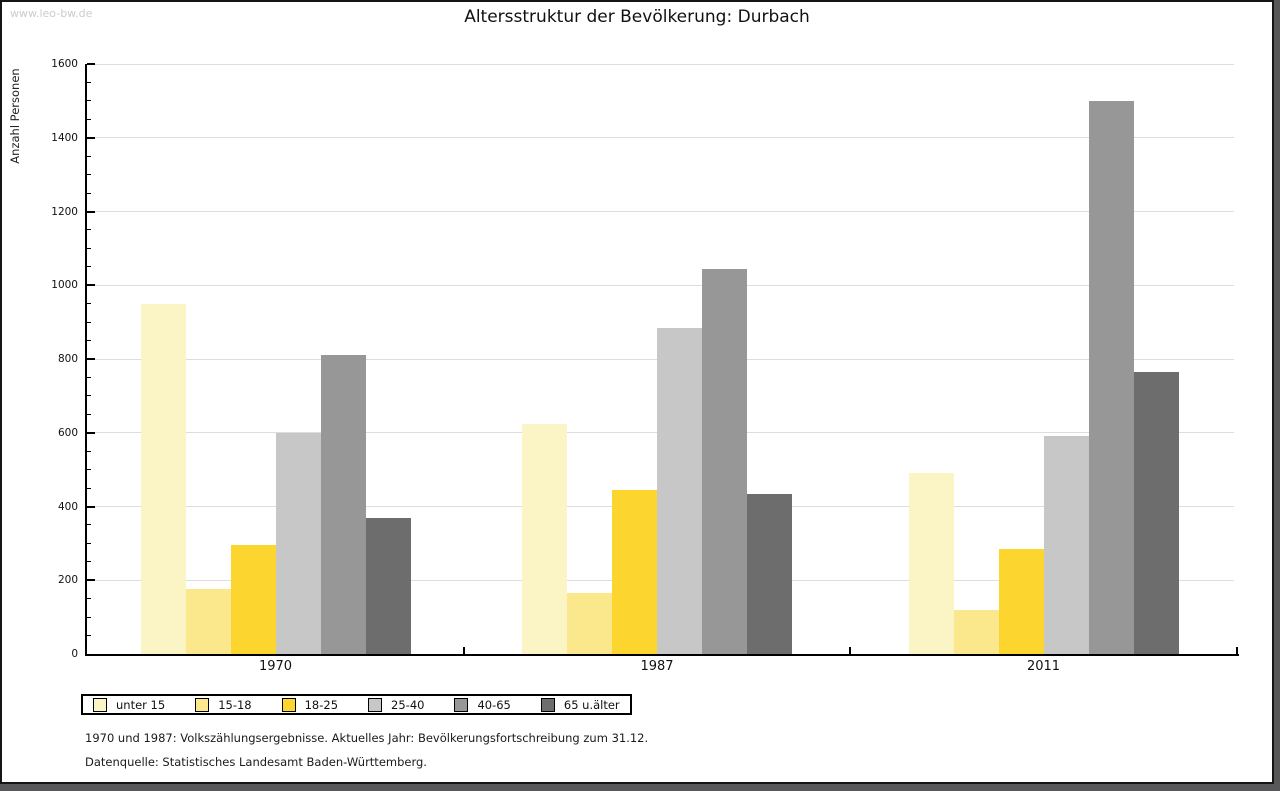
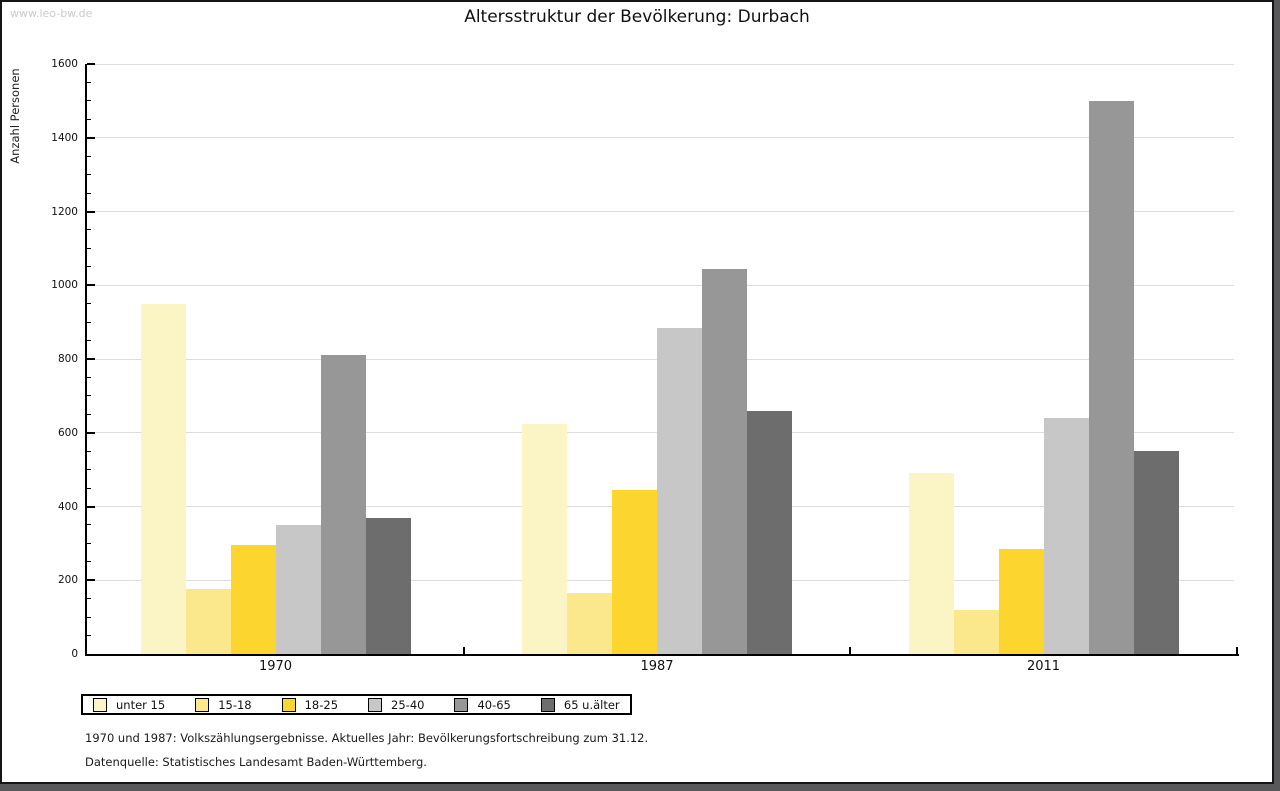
25-40/1970: 600 -> 350
65 u.älter/1987: 440 -> 660
25-40/2011: 590 -> 640
65 u.älter/2011: 760 -> 550
